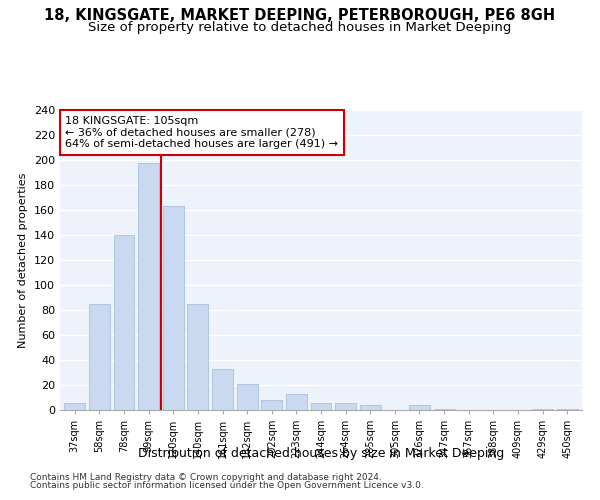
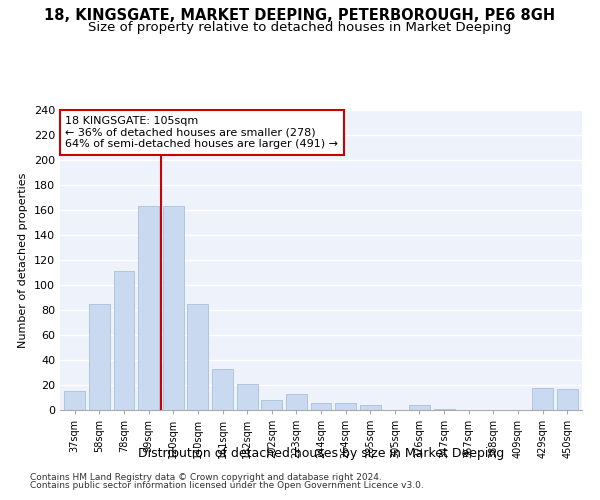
37sqm: 6 -> 15
78sqm: 140 -> 111
99sqm: 198 -> 163
429sqm: 1 -> 18
450sqm: 1 -> 17
